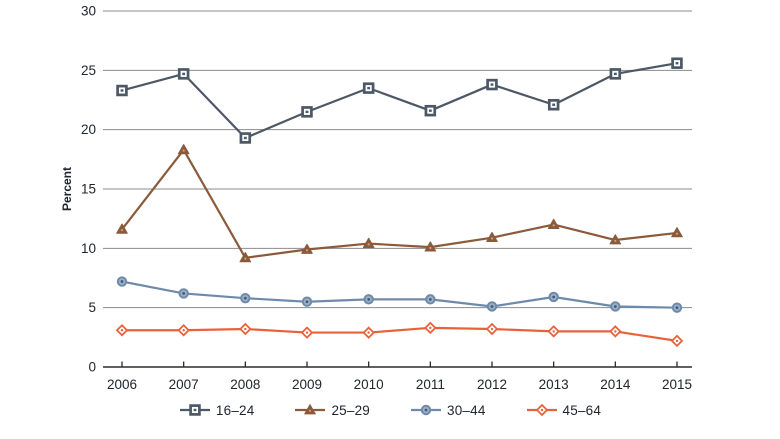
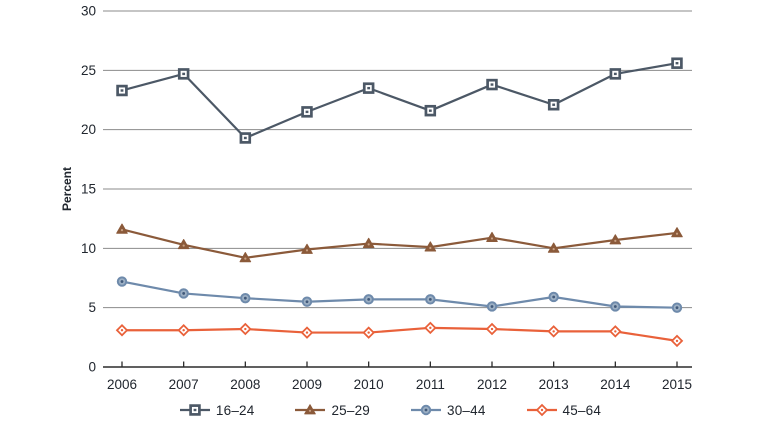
25–29/2007: 18.3 -> 10.3
25–29/2013: 12.0 -> 10.0
